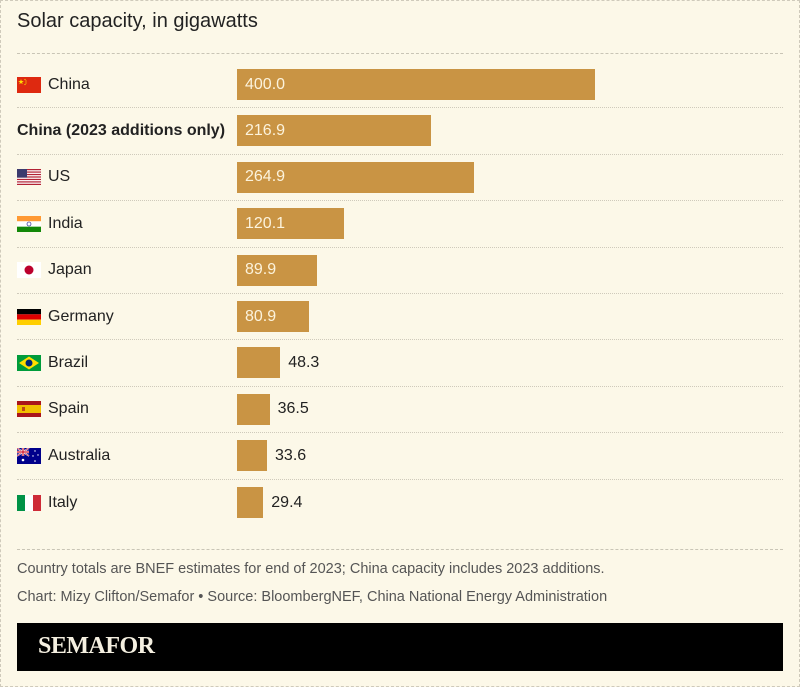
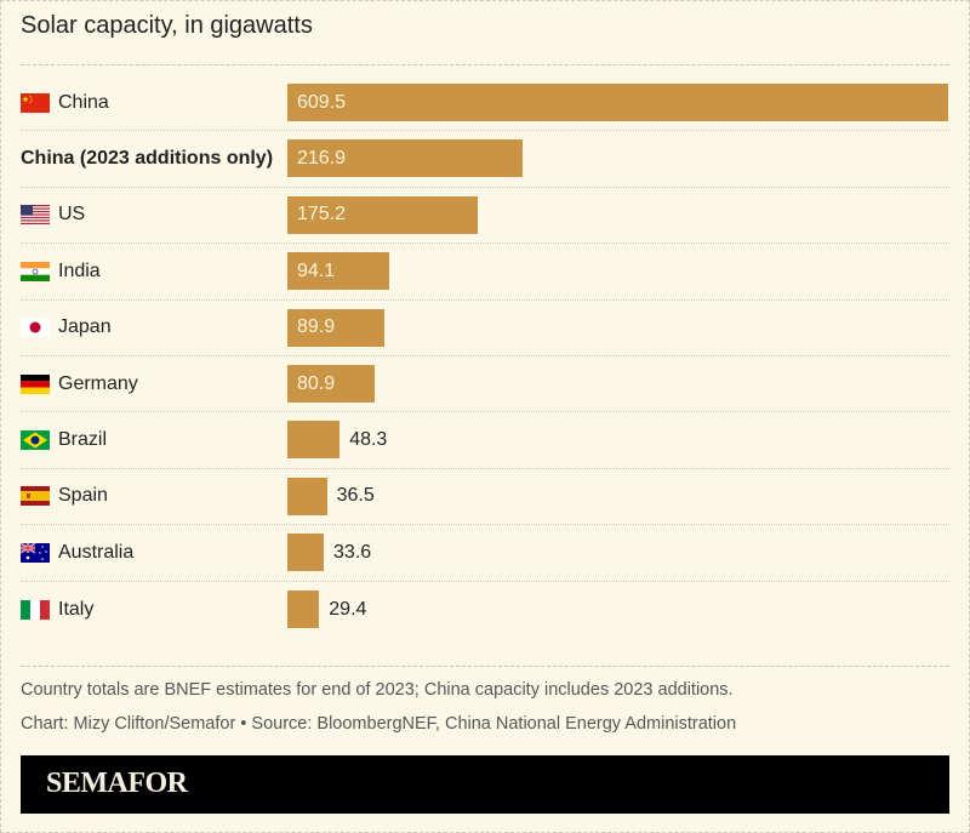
China: 400.0 -> 609.5
US: 264.9 -> 175.2
India: 120.1 -> 94.1
